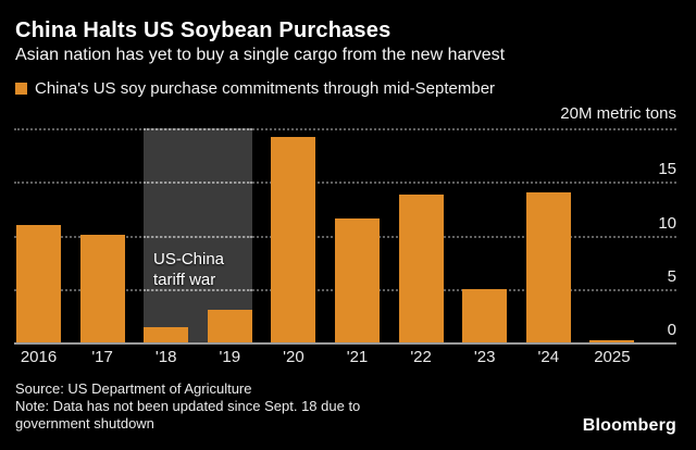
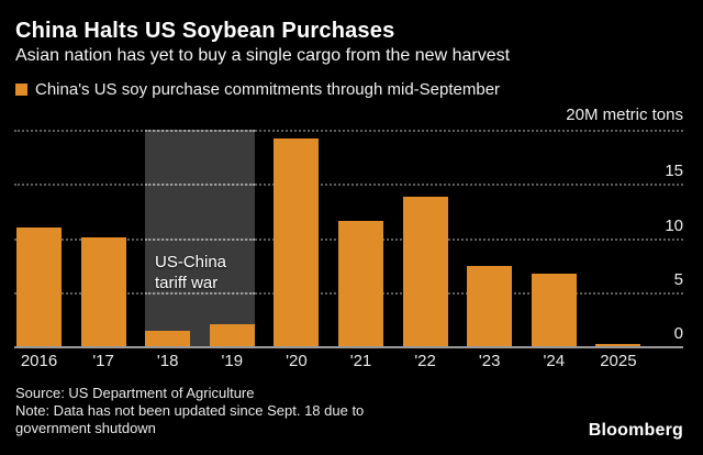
'19: 3 -> 2
'23: 5 -> 7
'24: 14 -> 7
